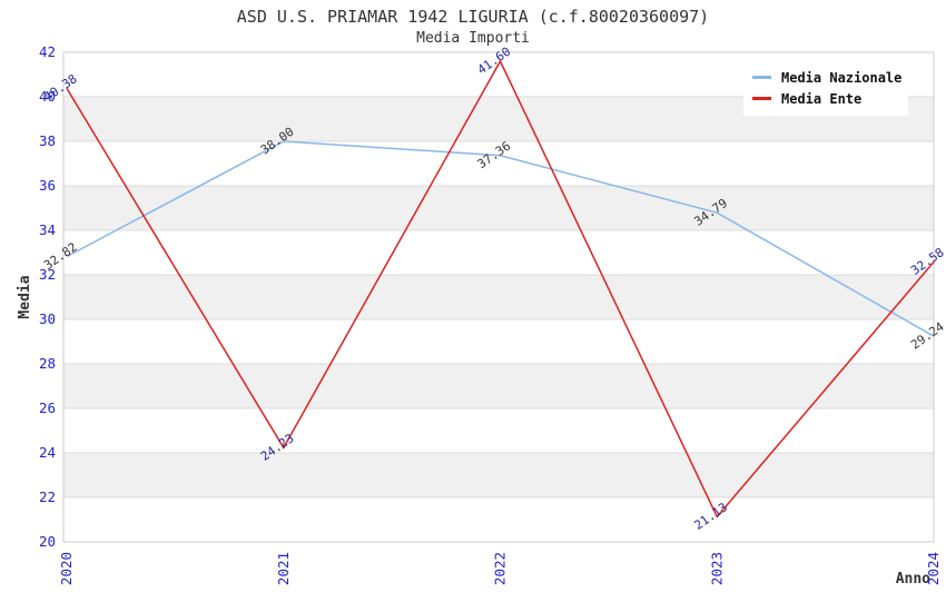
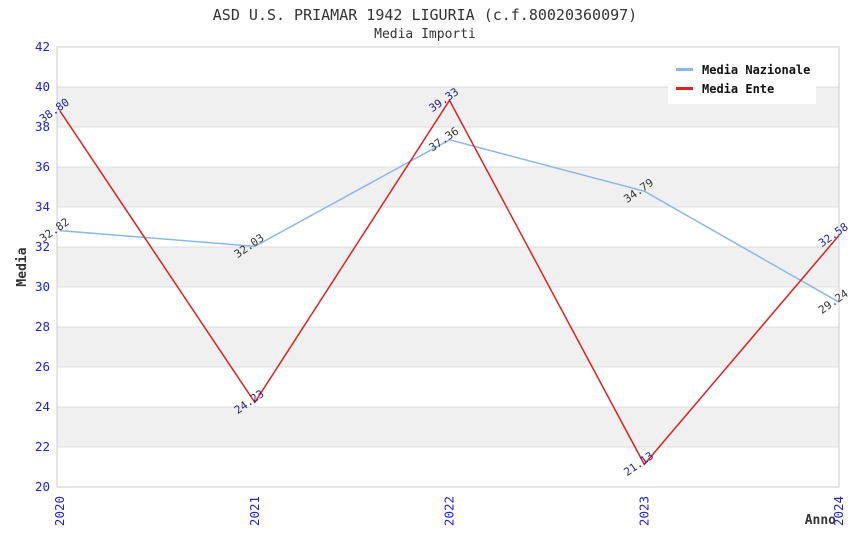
Media Ente/2020: 40.38 -> 38.80
Media Nazionale/2021: 38.00 -> 32.03
Media Ente/2022: 41.60 -> 39.33
